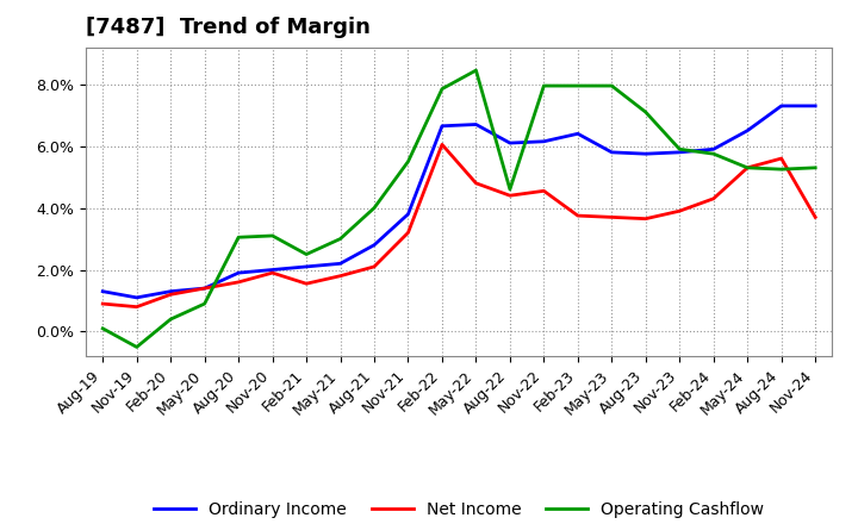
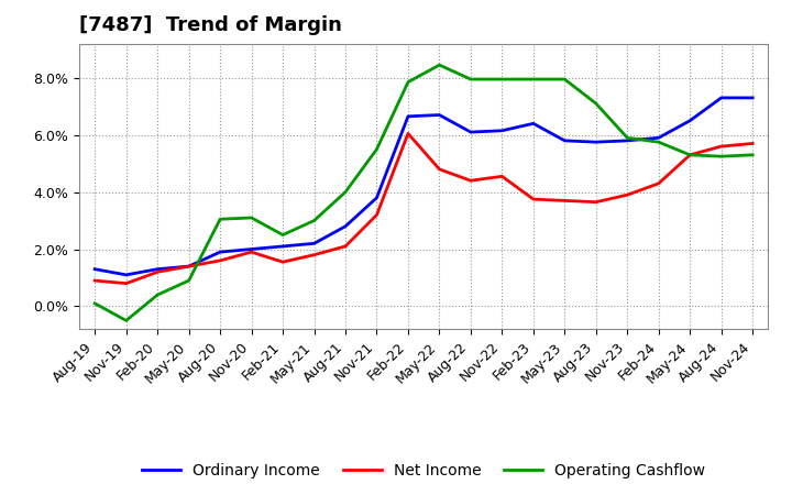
Operating Cashflow/Aug-22: 4.60% -> 7.95%
Net Income/Nov-24: 3.70% -> 5.70%
